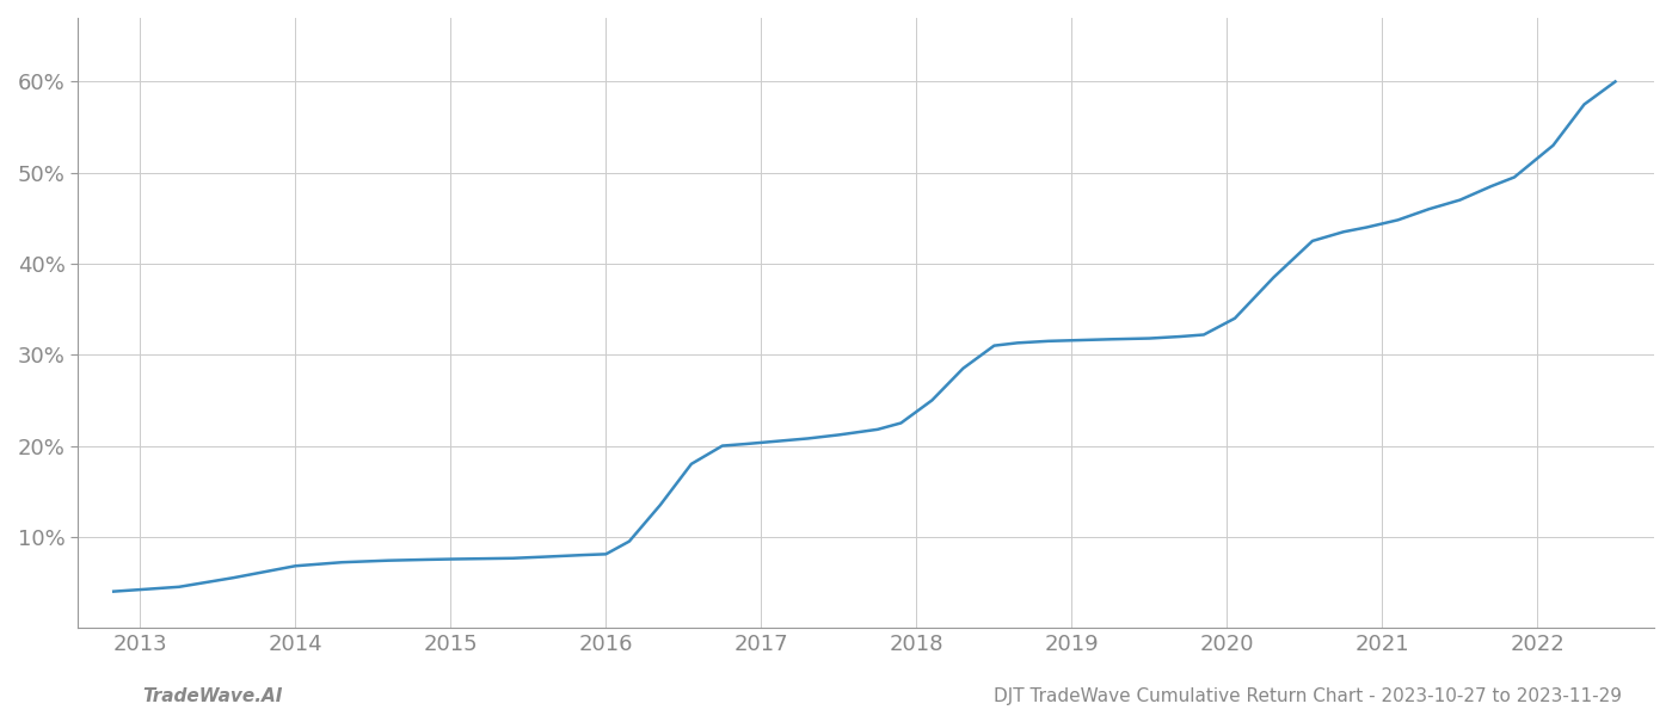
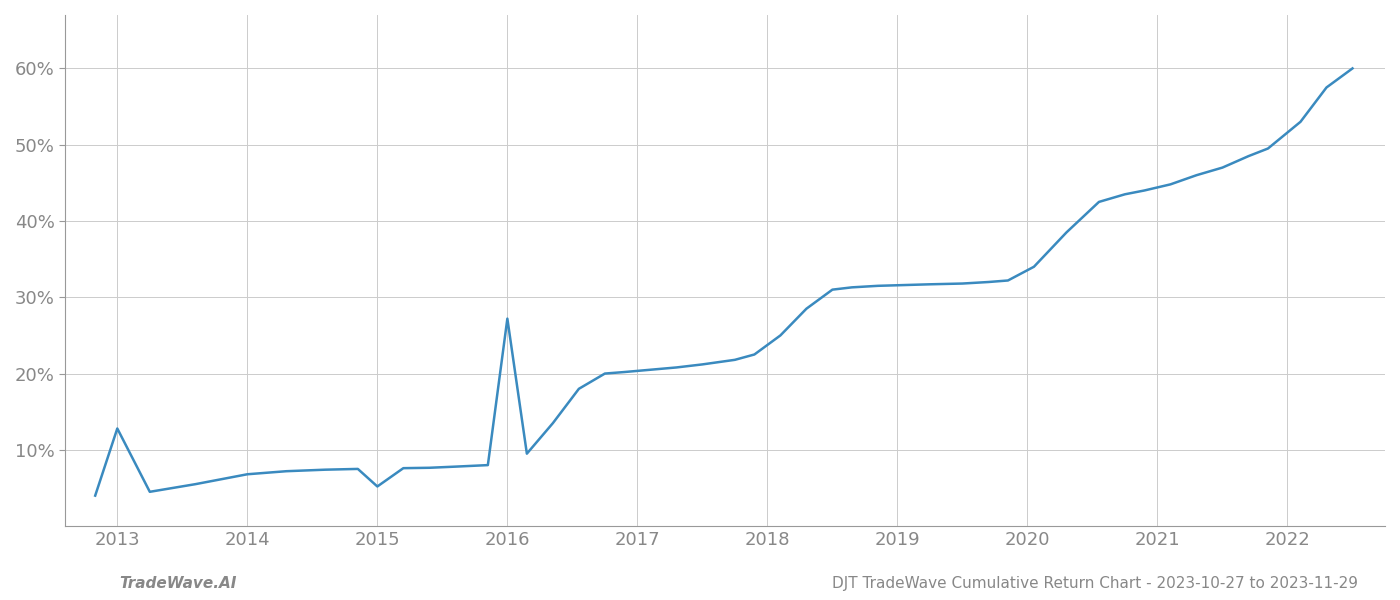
2013: 4.2% -> 12.8%
2015: 7.5% -> 5.2%
2016: 8.1% -> 27.2%
